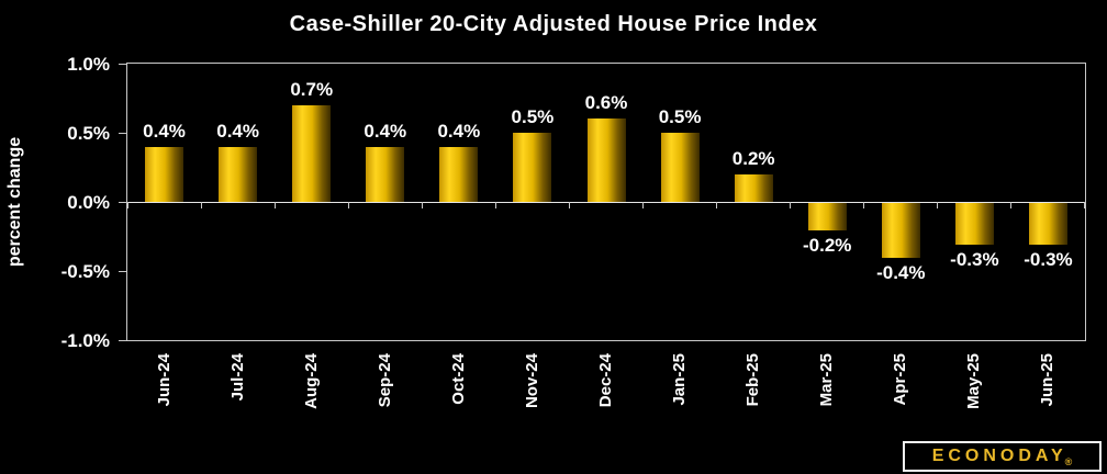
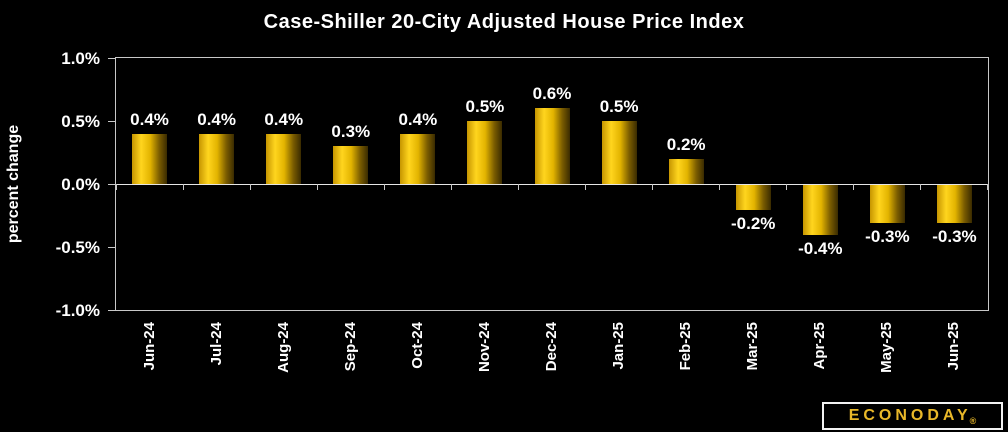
Aug-24: 0.7% -> 0.4%
Sep-24: 0.4% -> 0.3%
